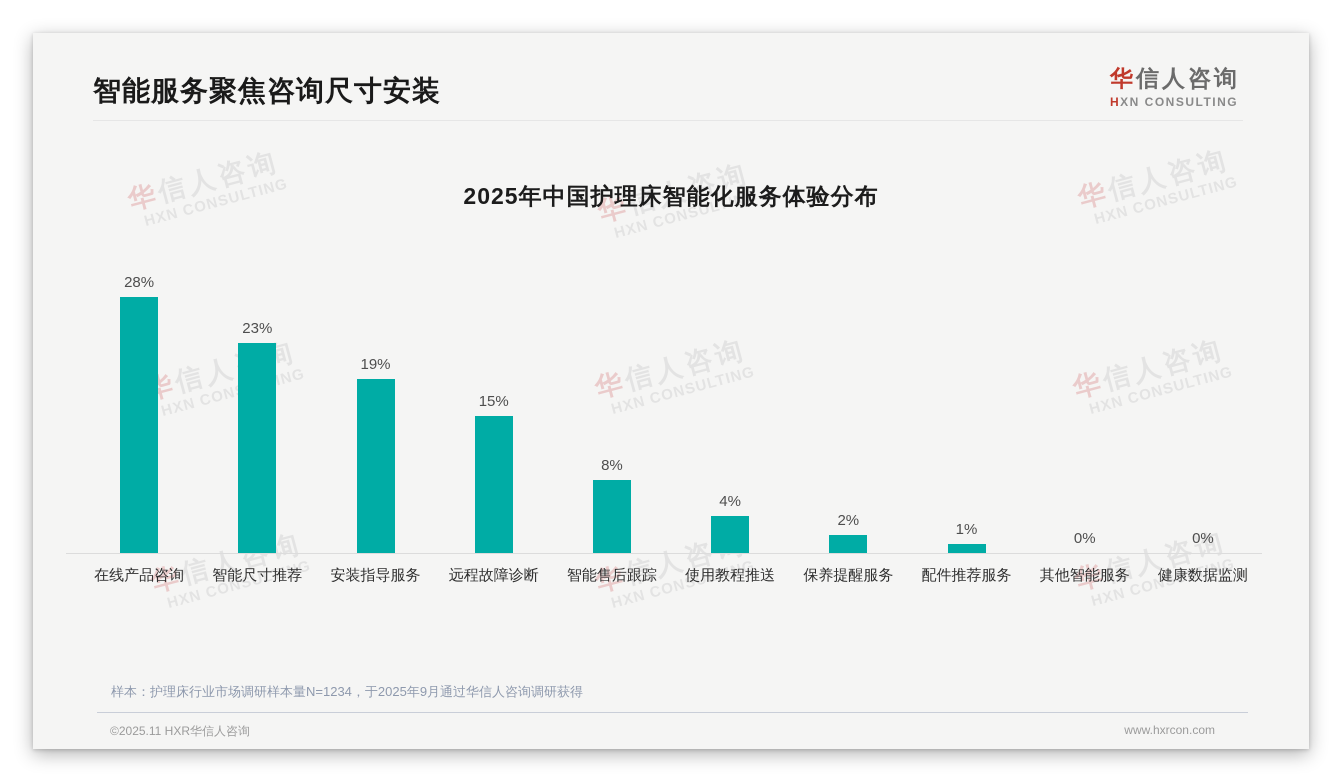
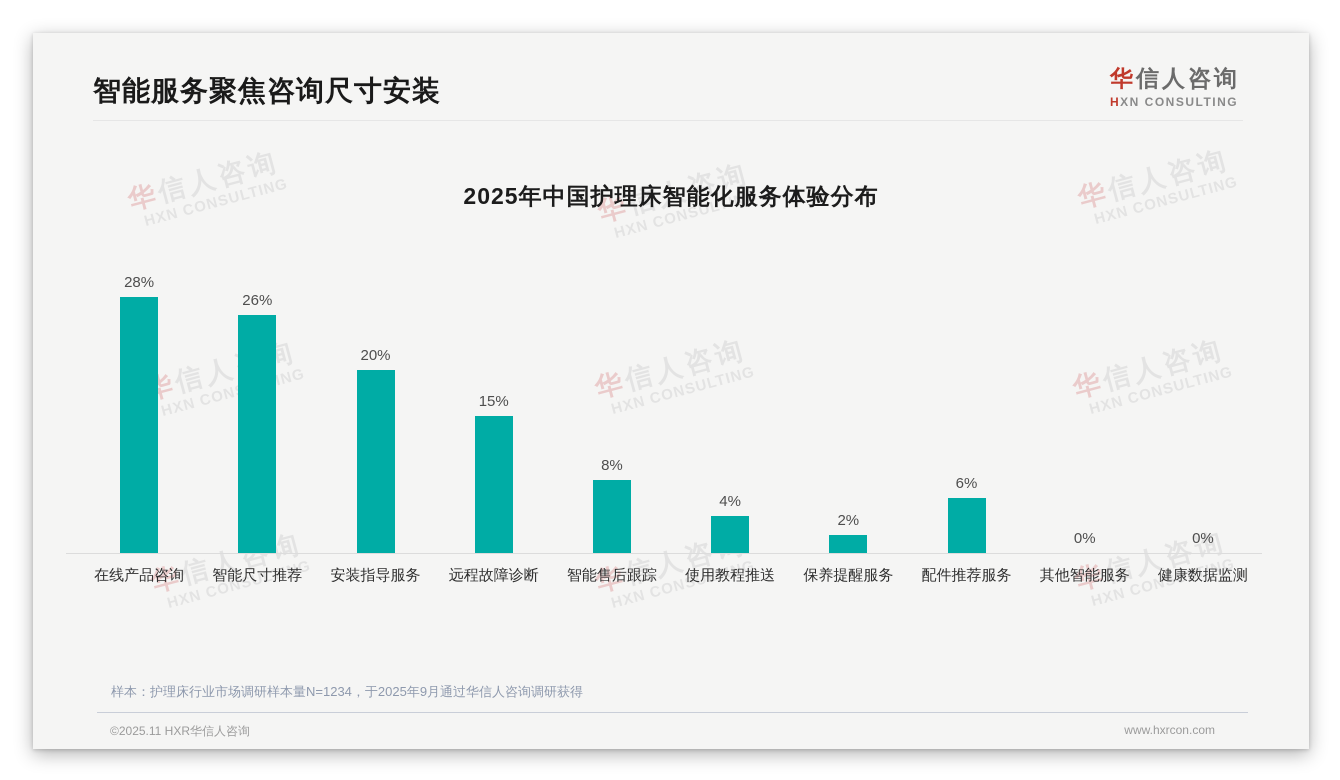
智能尺寸推荐: 23% -> 26%
安装指导服务: 19% -> 20%
配件推荐服务: 1% -> 6%
